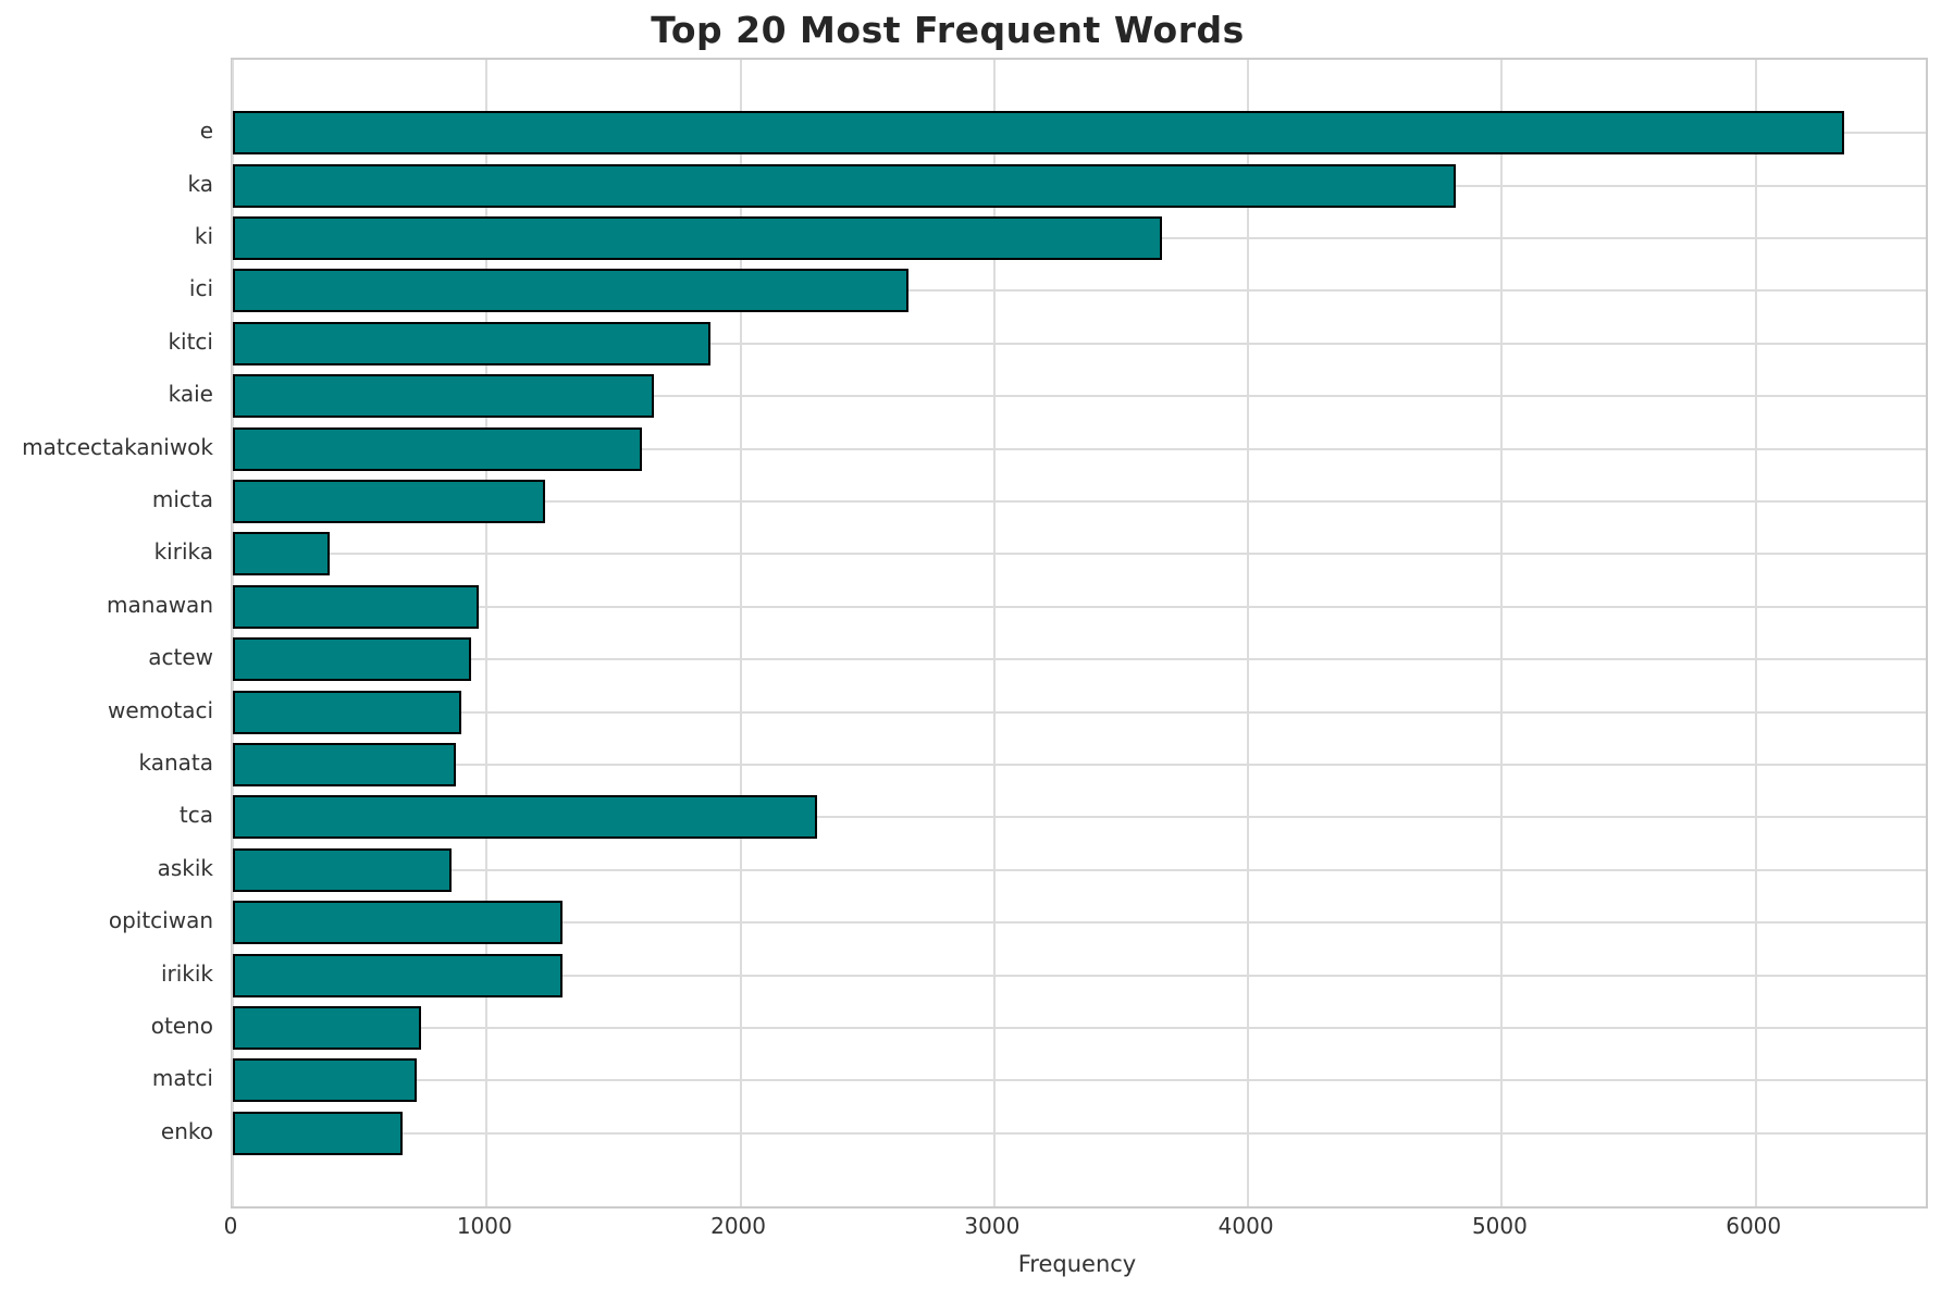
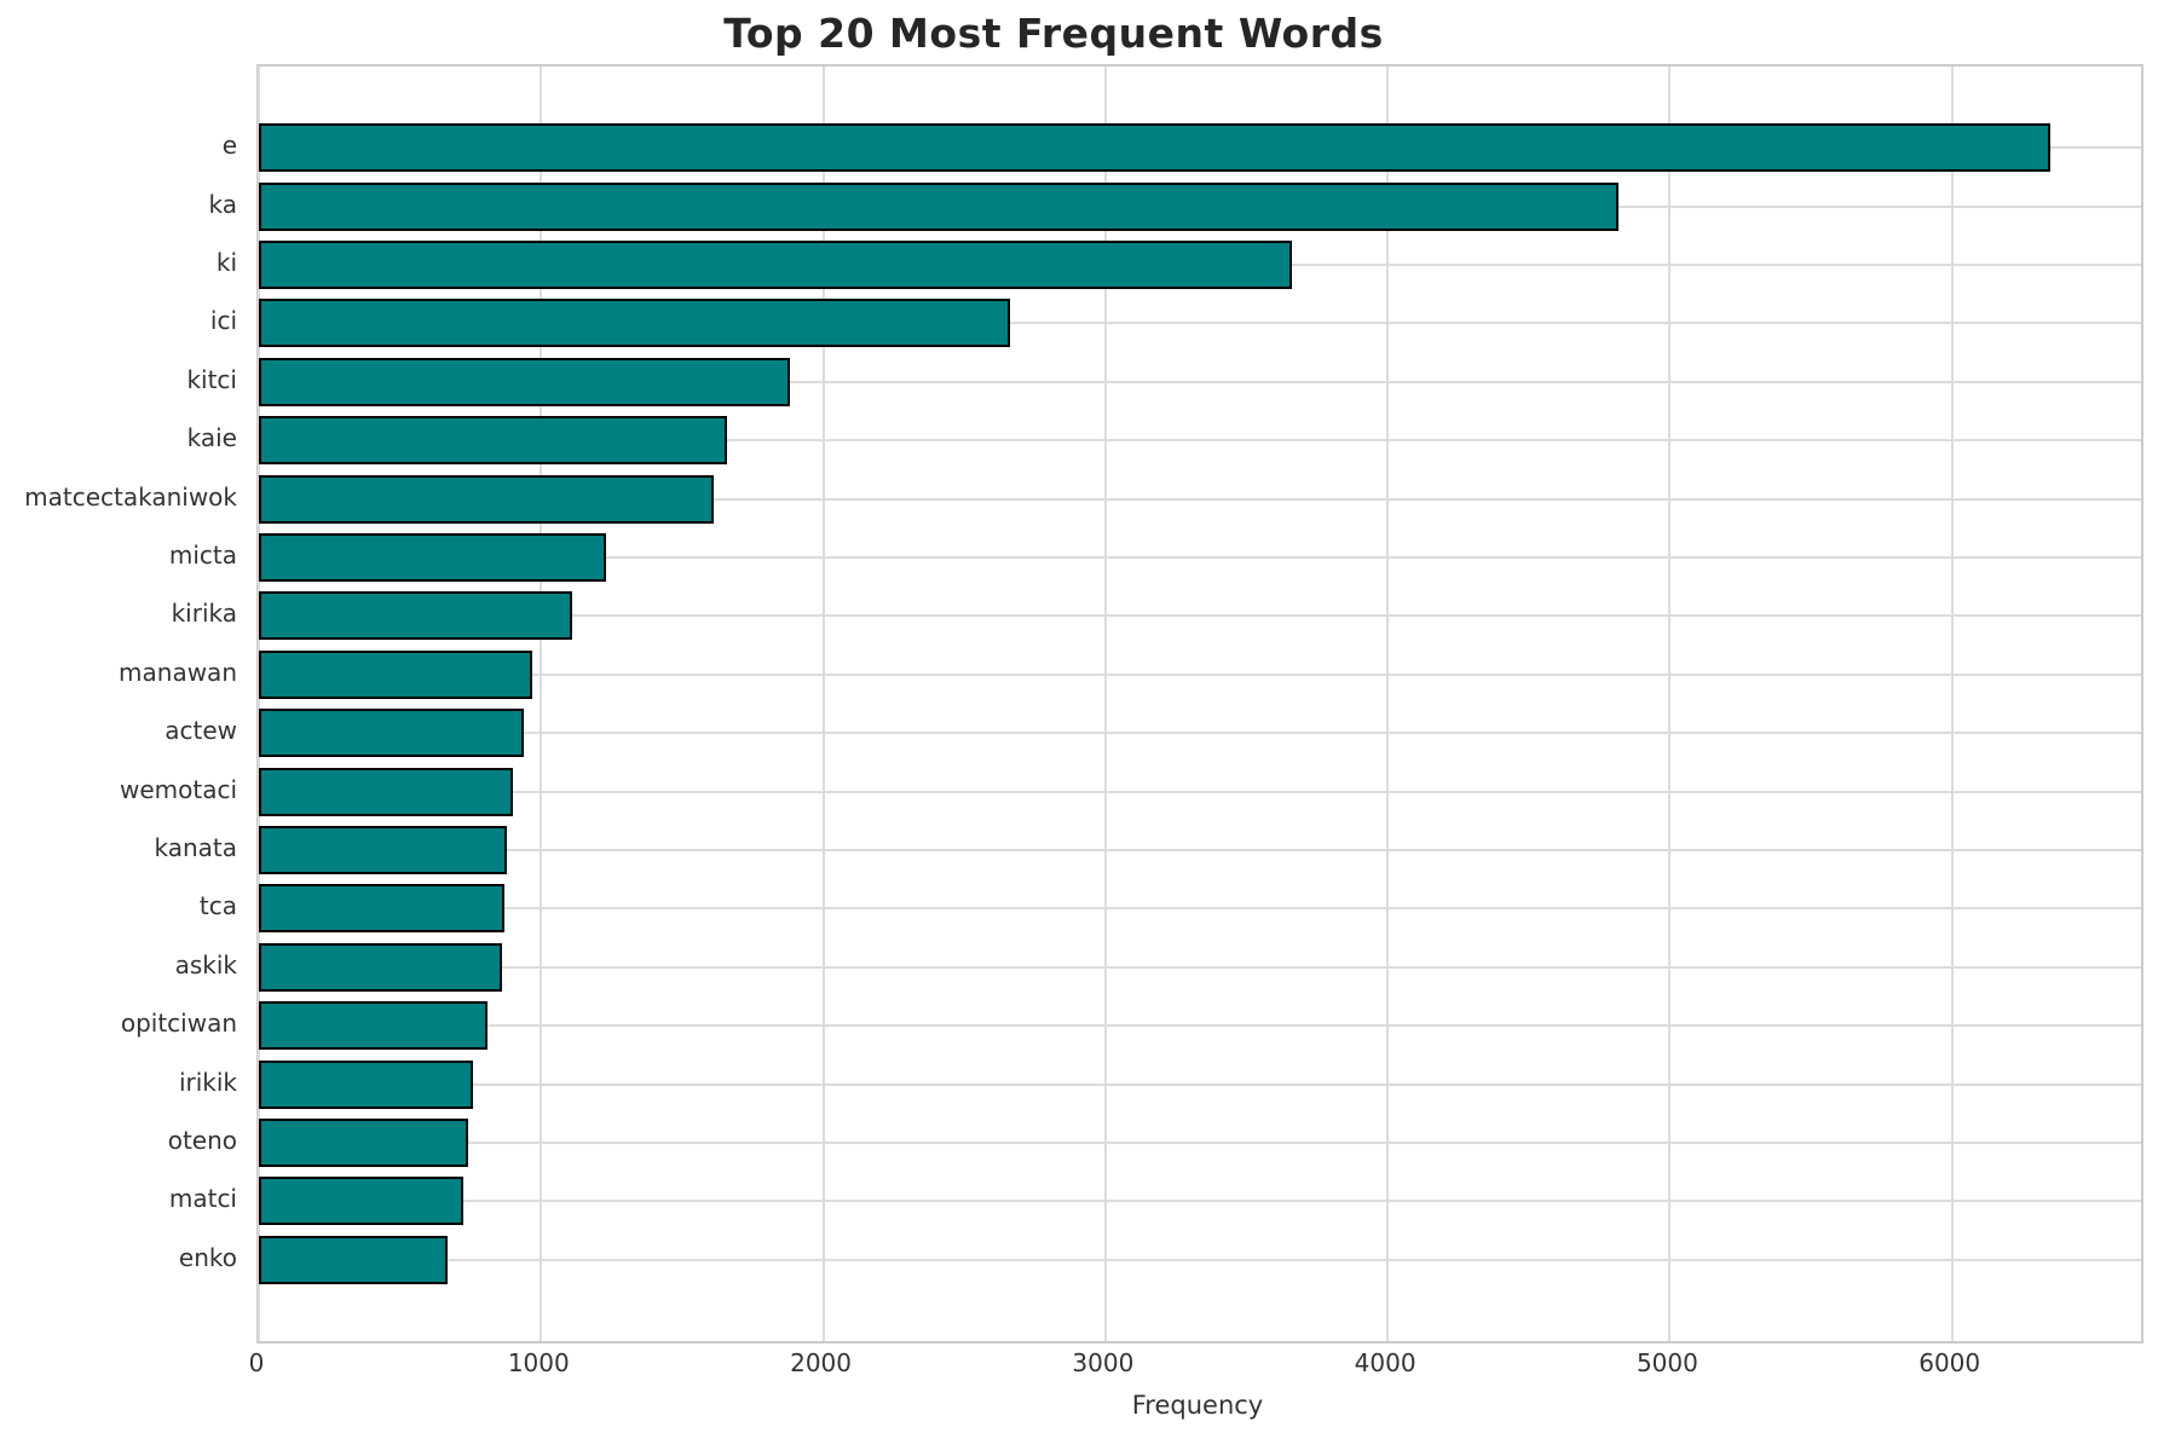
kirika: 380 -> 1110
tca: 2300 -> 870
opitciwan: 1300 -> 810
irikik: 1300 -> 760
